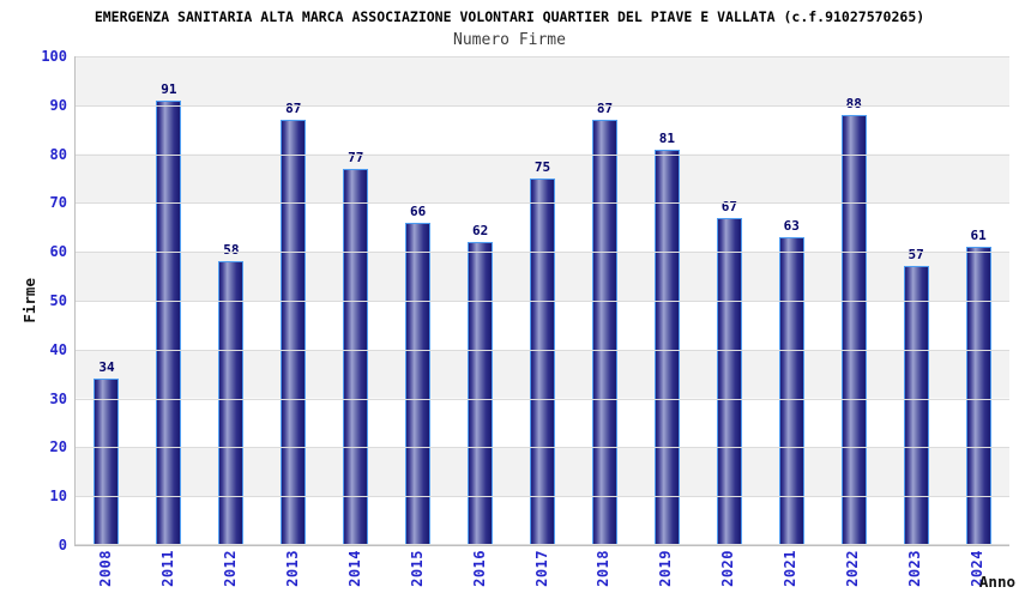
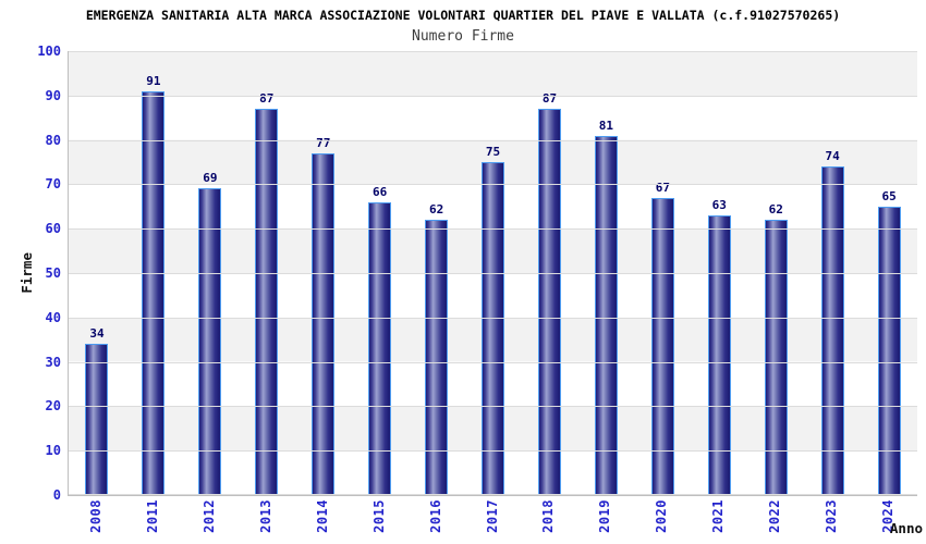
2012: 58 -> 69
2022: 88 -> 62
2023: 57 -> 74
2024: 61 -> 65
